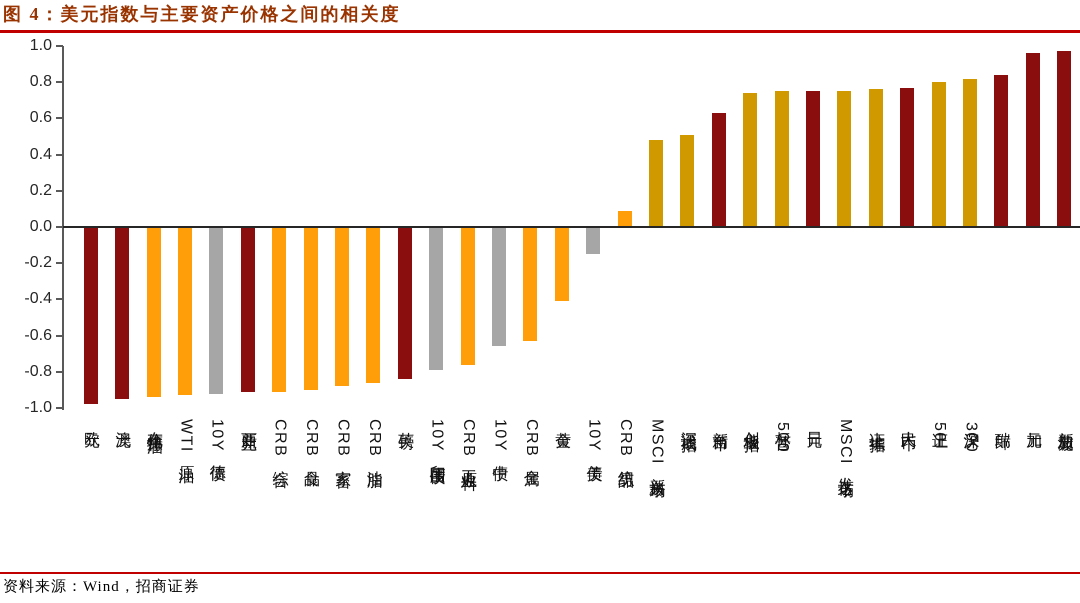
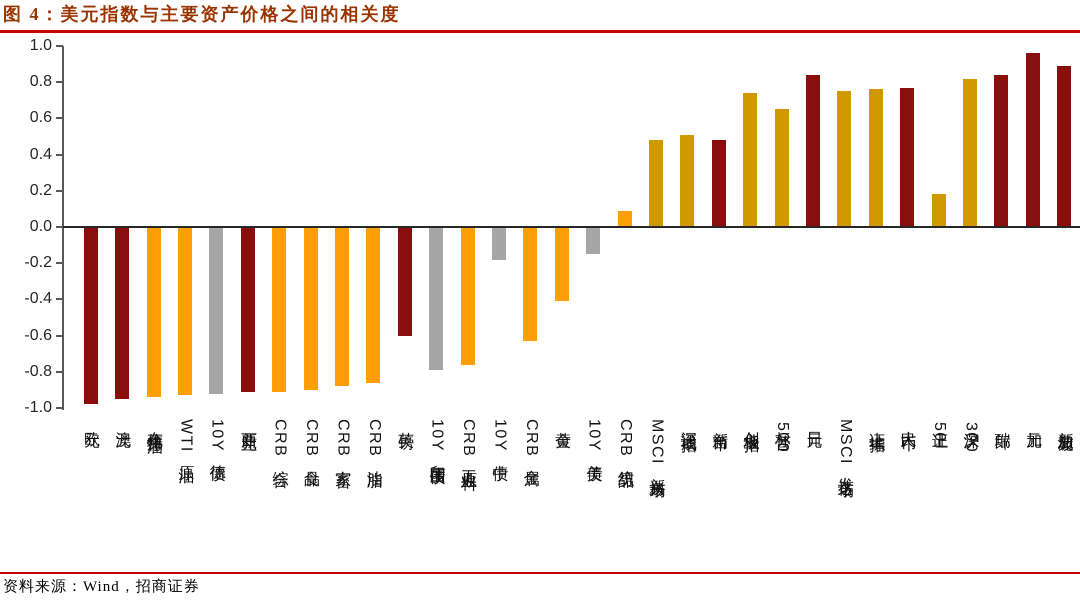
英镑: -0.84 -> -0.60
10Y中债: -0.66 -> -0.18
新台币: 0.63 -> 0.48
标普500: 0.75 -> 0.65
日元: 0.75 -> 0.84
上证50: 0.80 -> 0.18
新加坡元: 0.97 -> 0.89
